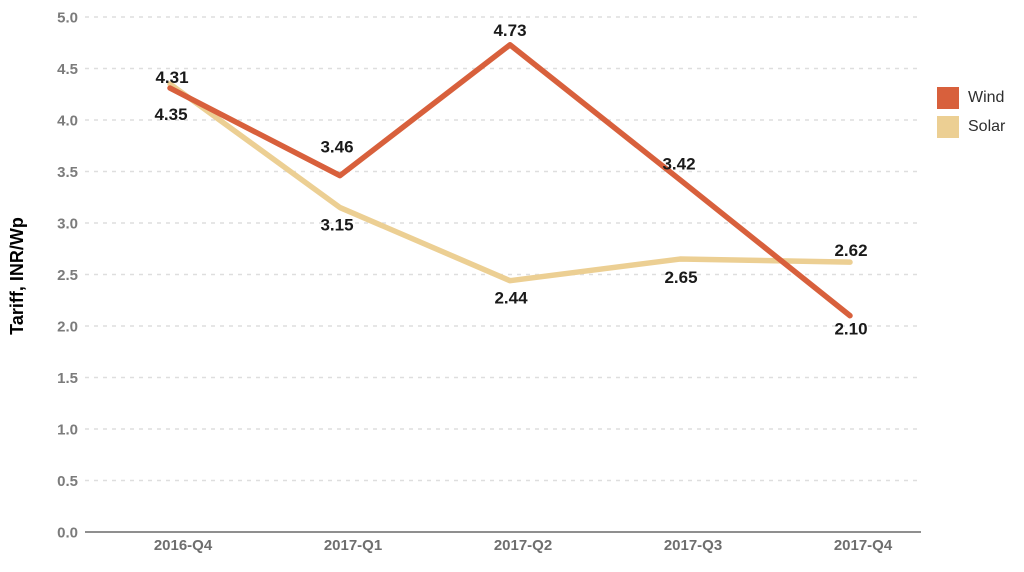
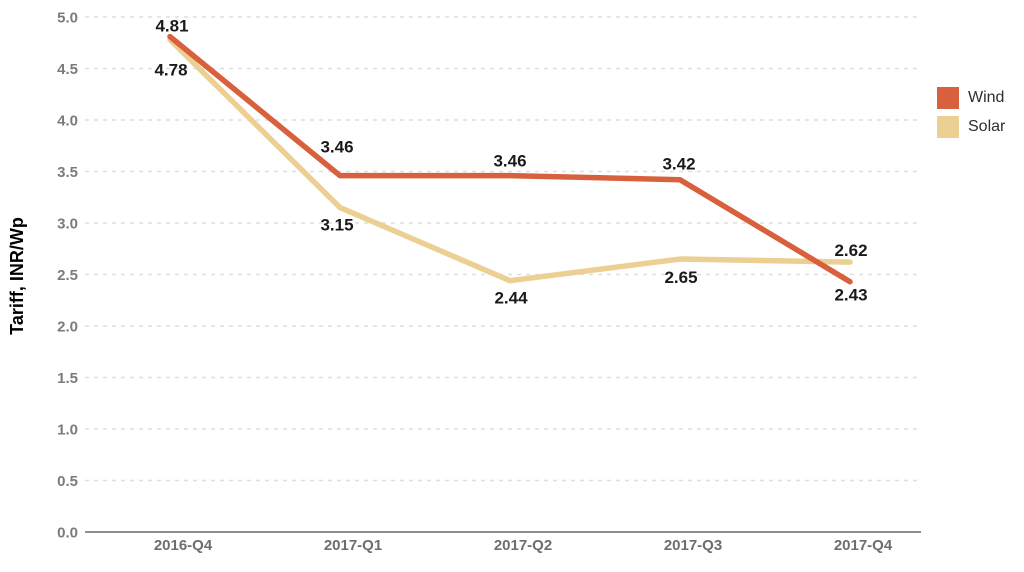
Wind/2016-Q4: 4.31 -> 4.81
Solar/2016-Q4: 4.35 -> 4.78
Wind/2017-Q2: 4.73 -> 3.46
Wind/2017-Q4: 2.10 -> 2.43
